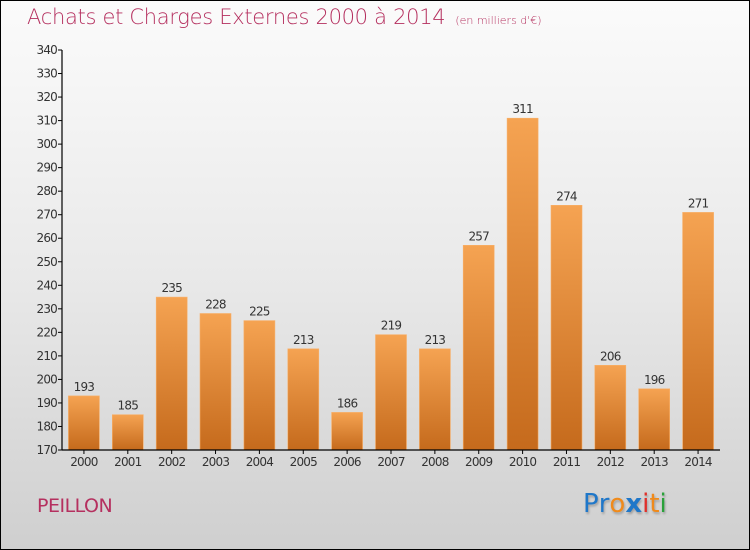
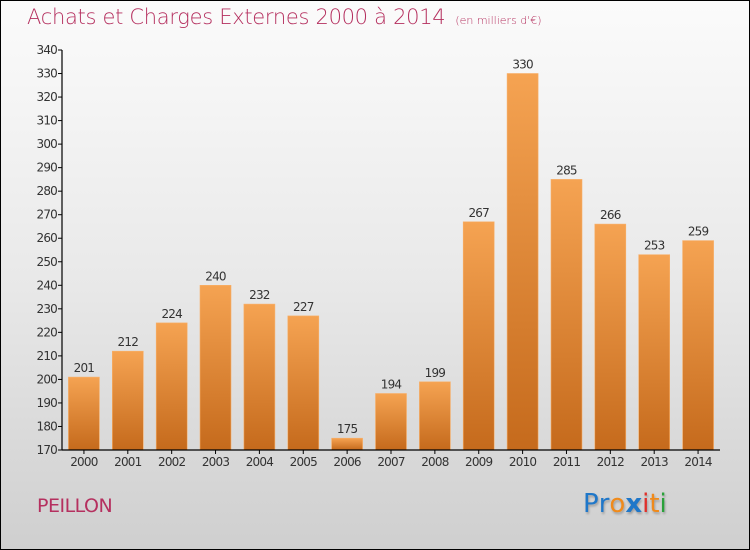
2000: 193 -> 201
2001: 185 -> 212
2002: 235 -> 224
2003: 228 -> 240
2004: 225 -> 232
2005: 213 -> 227
2006: 186 -> 175
2007: 219 -> 194
2008: 213 -> 199
2009: 257 -> 267
2010: 311 -> 330
2011: 274 -> 285
2012: 206 -> 266
2013: 196 -> 253
2014: 271 -> 259
